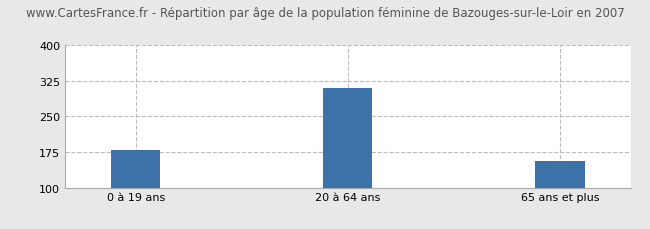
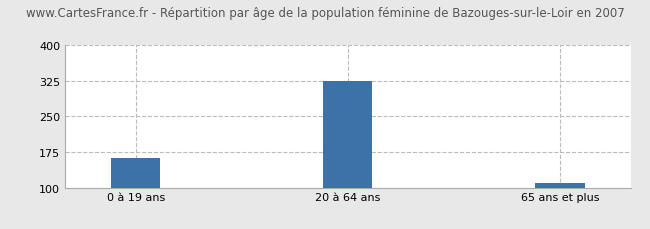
0 à 19 ans: 180 -> 162
20 à 64 ans: 310 -> 325
65 ans et plus: 155 -> 110
